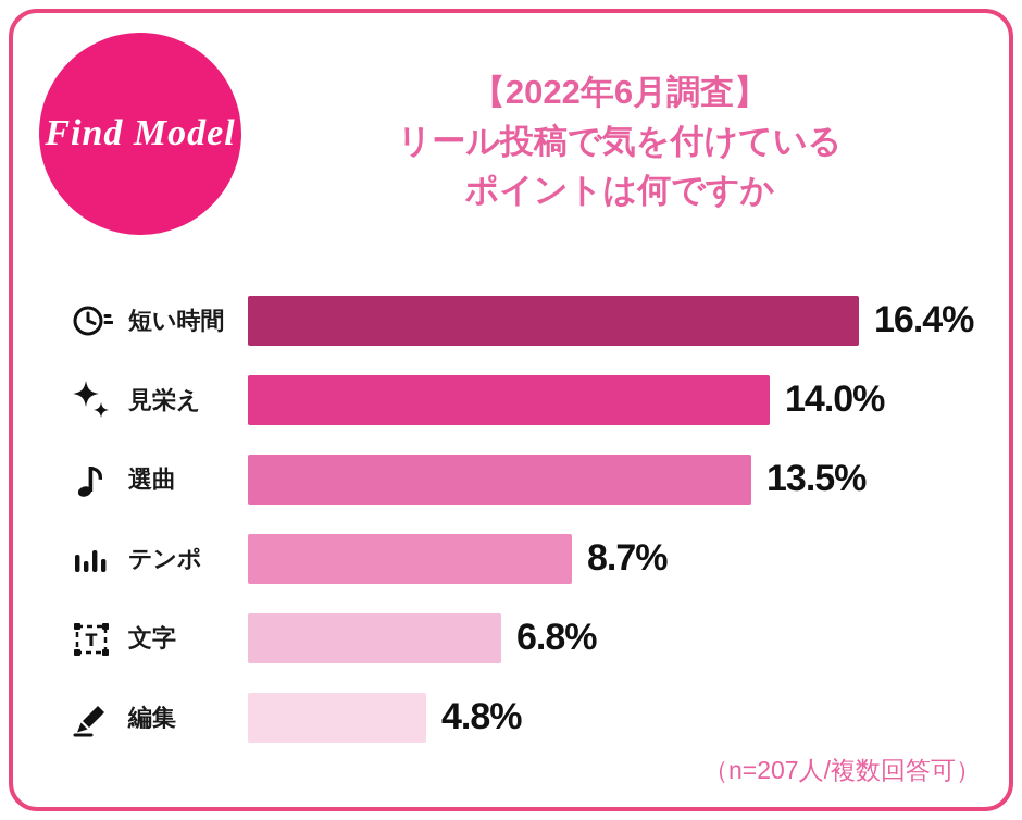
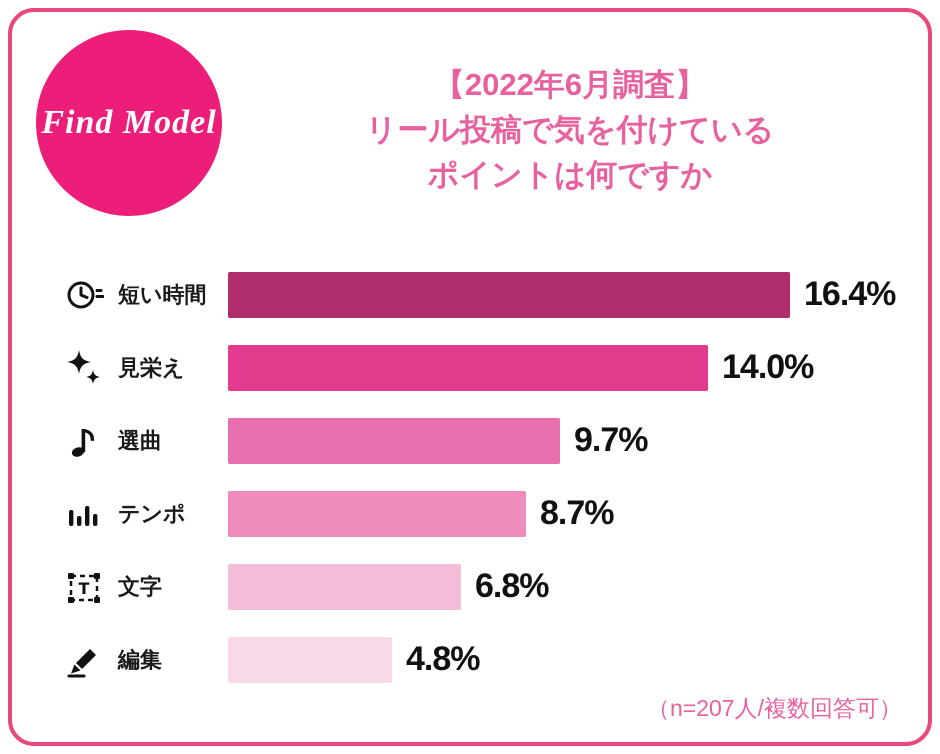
選曲: 13.5% -> 9.7%
